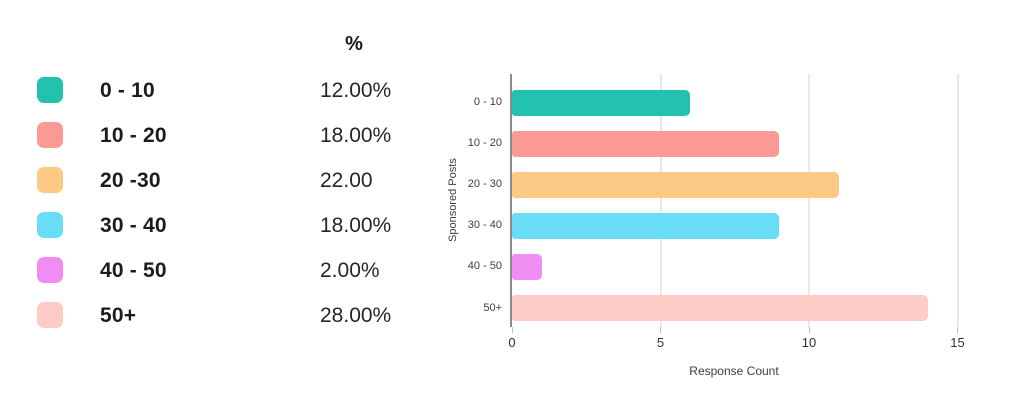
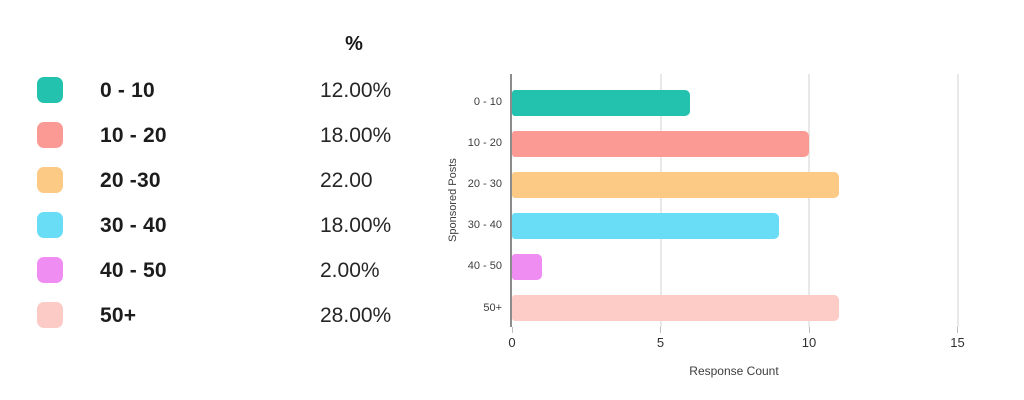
10 - 20: 9 -> 10
50+: 14 -> 11
